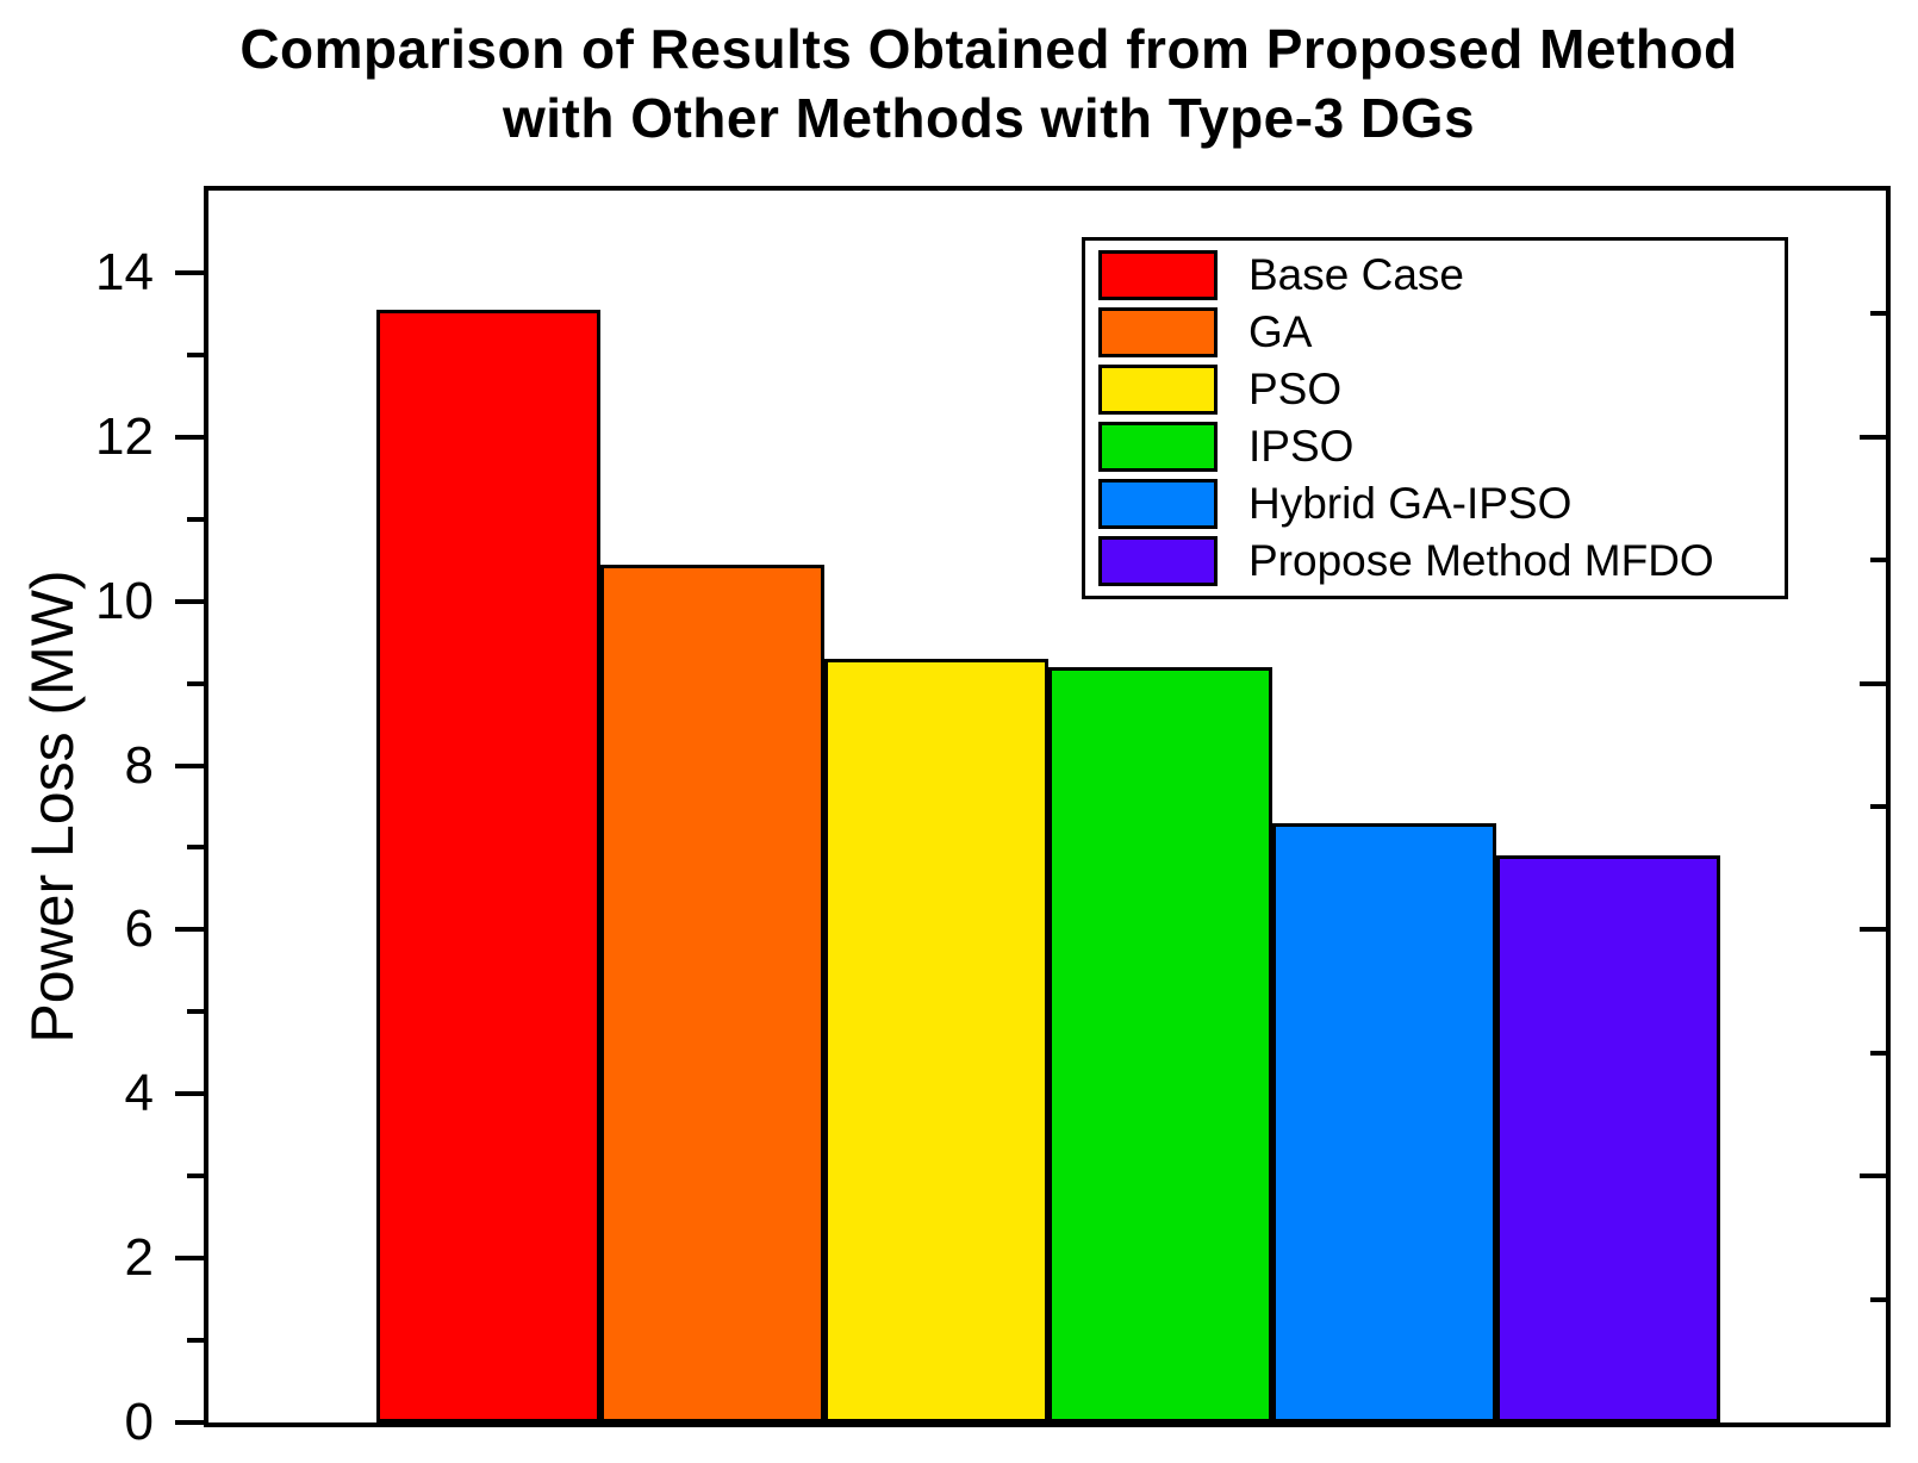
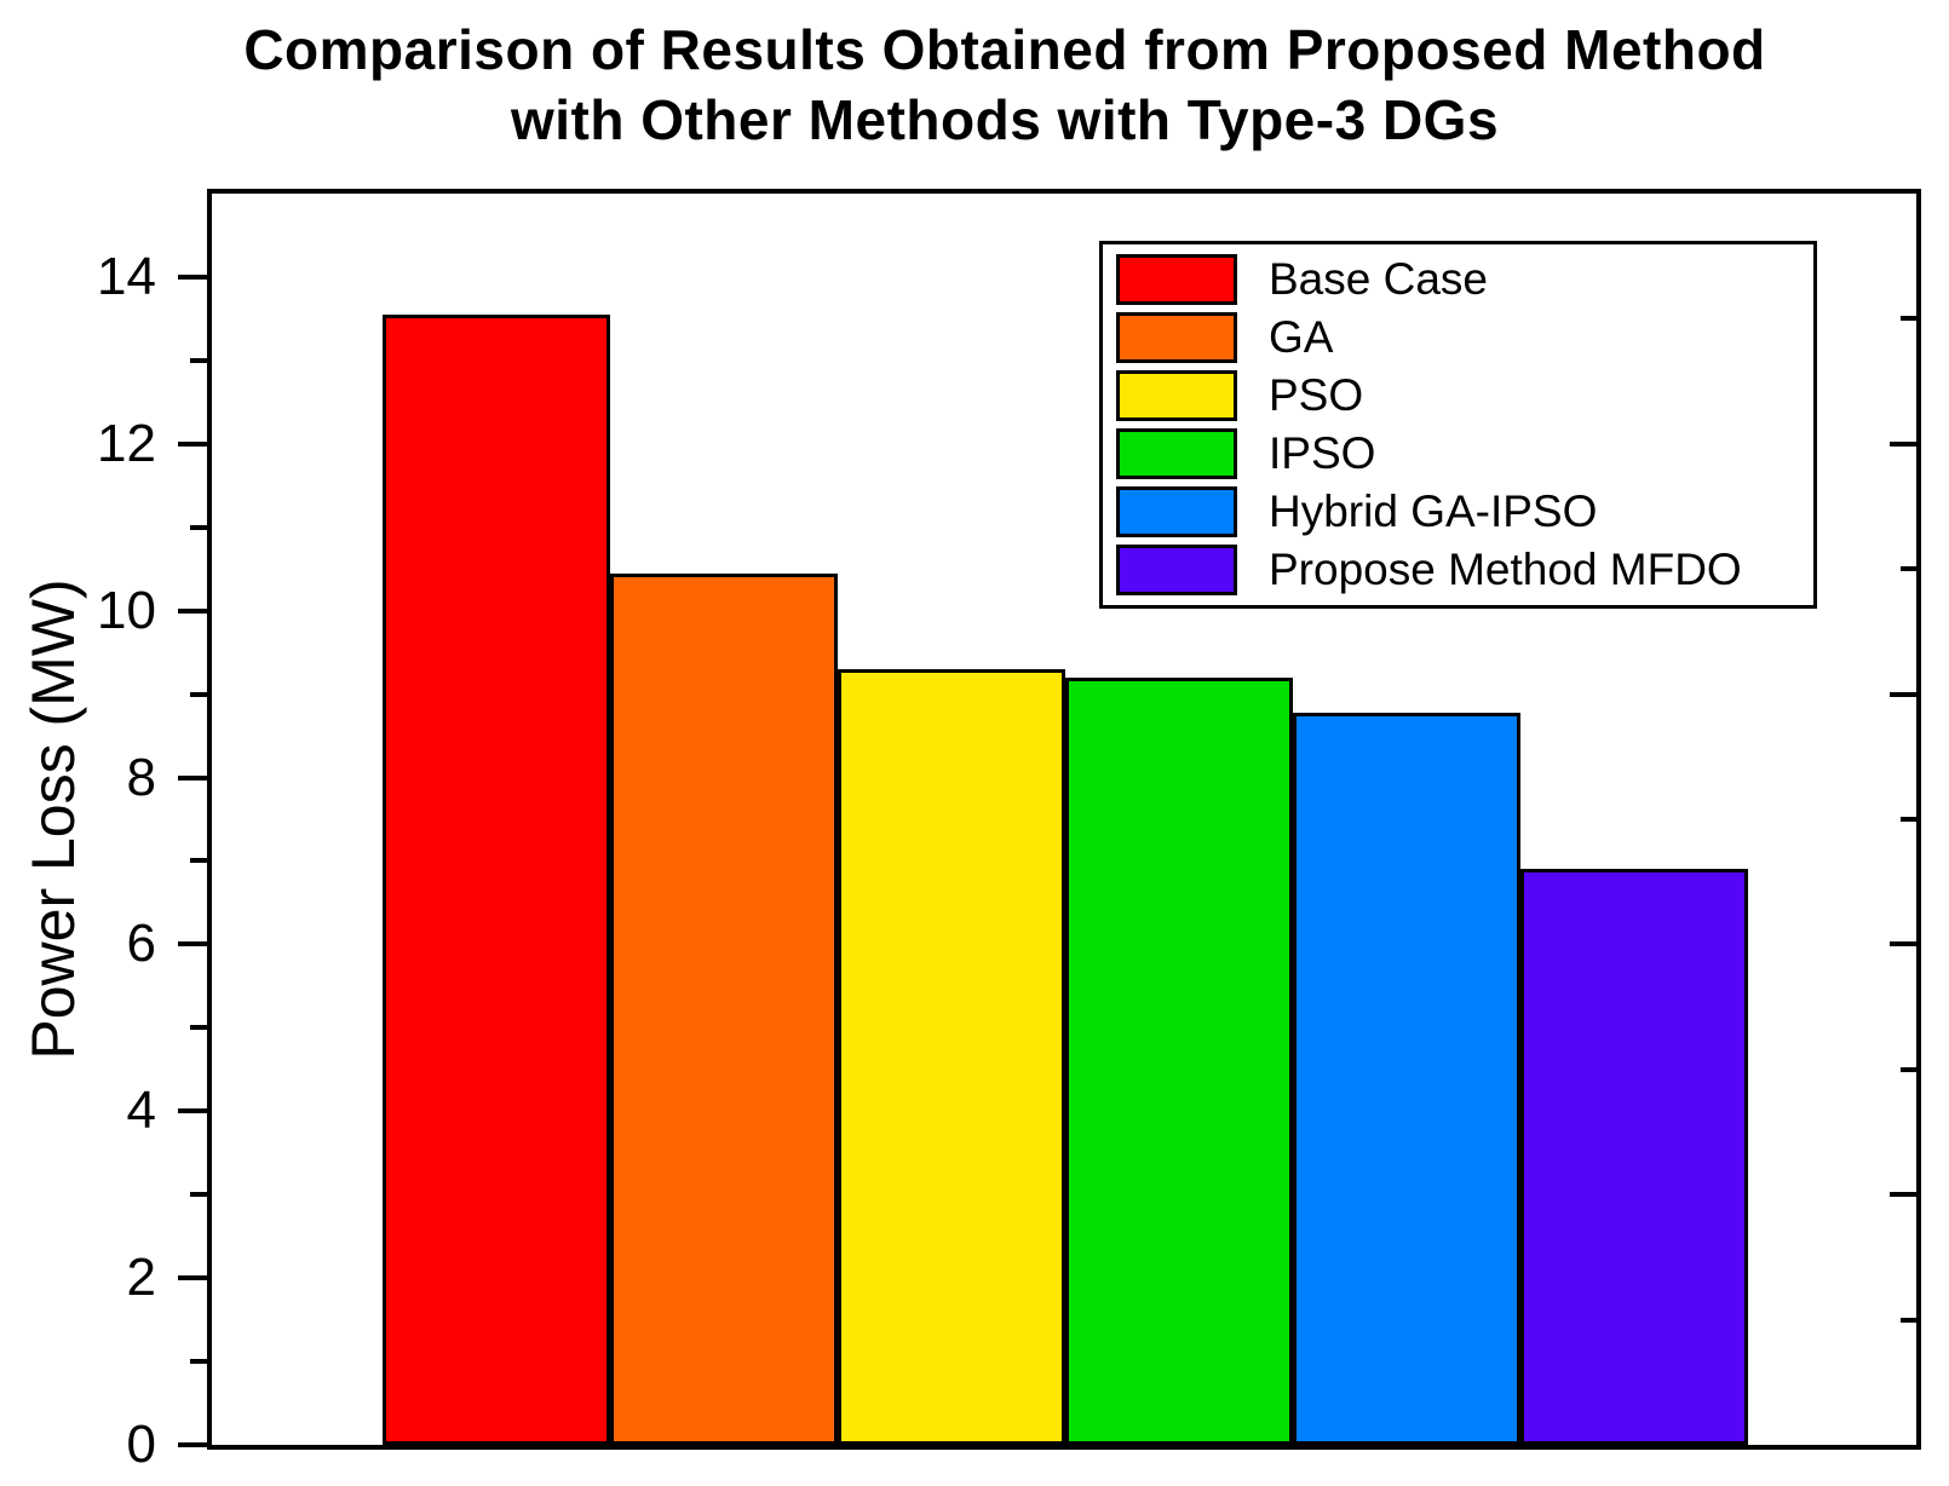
Hybrid GA-IPSO: 7.3 -> 8.8
